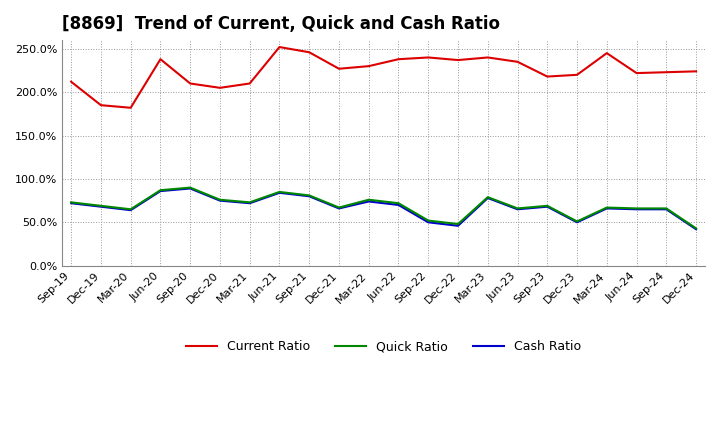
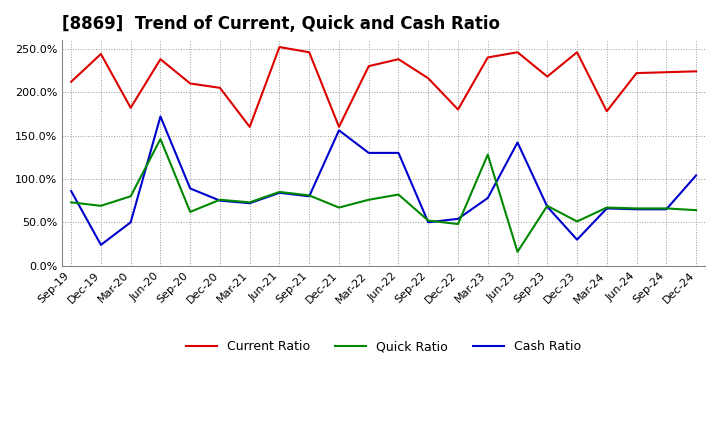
Cash Ratio/Sep-19: 72% -> 86%
Current Ratio/Dec-19: 185% -> 244%
Cash Ratio/Dec-19: 68% -> 24%
Quick Ratio/Mar-20: 65% -> 80%
Cash Ratio/Mar-20: 64% -> 50%
Quick Ratio/Jun-20: 87% -> 146%
Cash Ratio/Jun-20: 86% -> 172%
Quick Ratio/Sep-20: 90% -> 62%
Current Ratio/Mar-21: 210% -> 160%
Current Ratio/Dec-21: 227% -> 160%
Cash Ratio/Dec-21: 66% -> 156%
Cash Ratio/Mar-22: 74% -> 130%
Quick Ratio/Jun-22: 72% -> 82%
Cash Ratio/Jun-22: 70% -> 130%
Current Ratio/Sep-22: 240% -> 216%
Current Ratio/Dec-22: 237% -> 180%
Cash Ratio/Dec-22: 46% -> 54%
Quick Ratio/Mar-23: 79% -> 128%
Current Ratio/Jun-23: 235% -> 246%
Quick Ratio/Jun-23: 66% -> 16%
Cash Ratio/Jun-23: 65% -> 142%
Current Ratio/Dec-23: 220% -> 246%
Cash Ratio/Dec-23: 50% -> 30%
Current Ratio/Mar-24: 245% -> 178%
Quick Ratio/Dec-24: 43% -> 64%
Cash Ratio/Dec-24: 42% -> 104%
